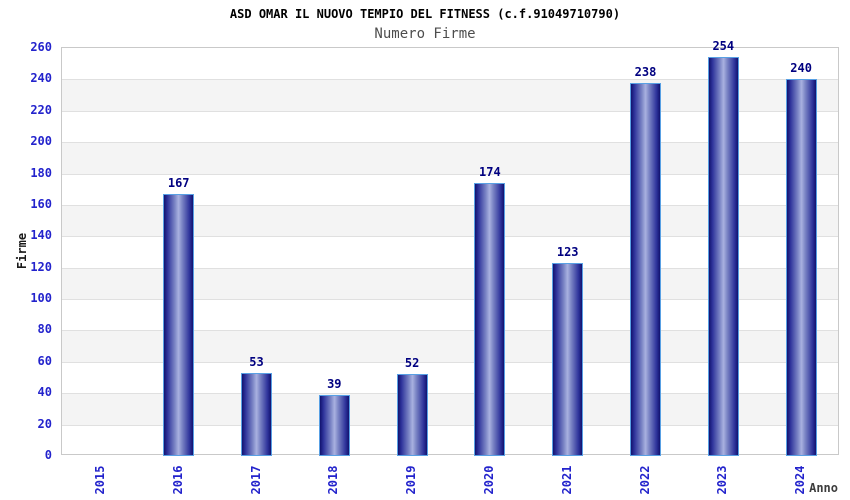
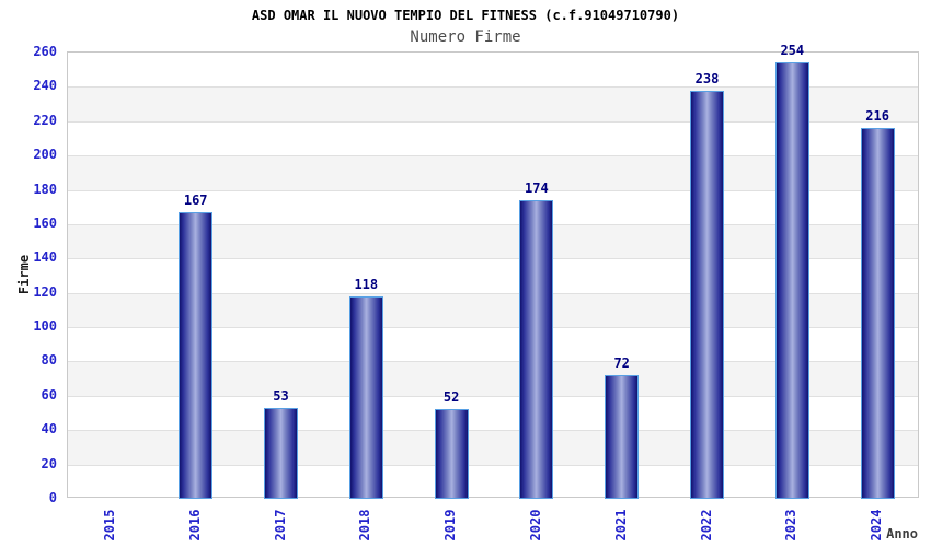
2018: 39 -> 118
2021: 123 -> 72
2024: 240 -> 216
